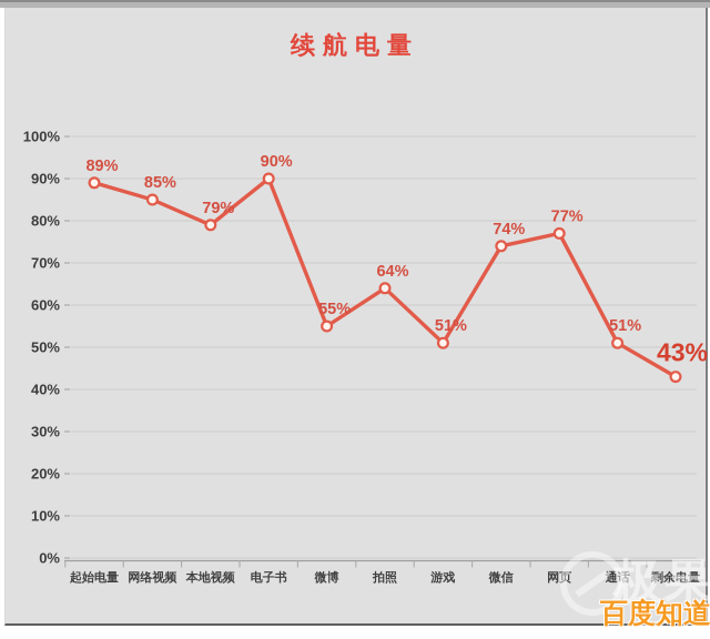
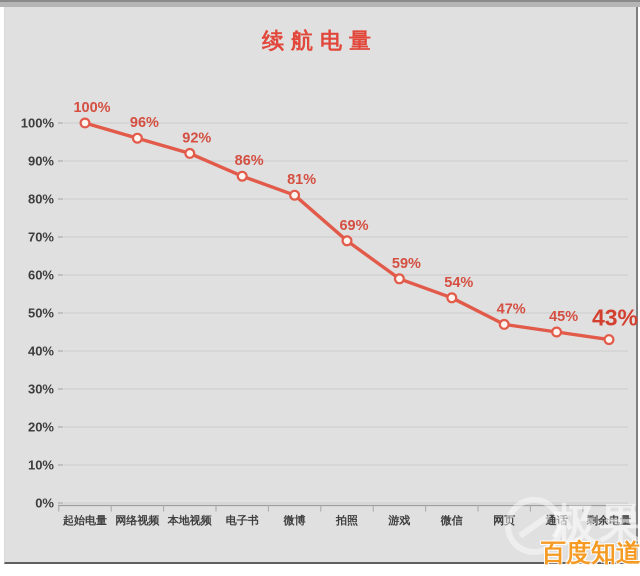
起始电量: 89% -> 100%
网络视频: 85% -> 96%
本地视频: 79% -> 92%
电子书: 90% -> 86%
微博: 55% -> 81%
拍照: 64% -> 69%
游戏: 51% -> 59%
微信: 74% -> 54%
网页: 77% -> 47%
通话: 51% -> 45%
